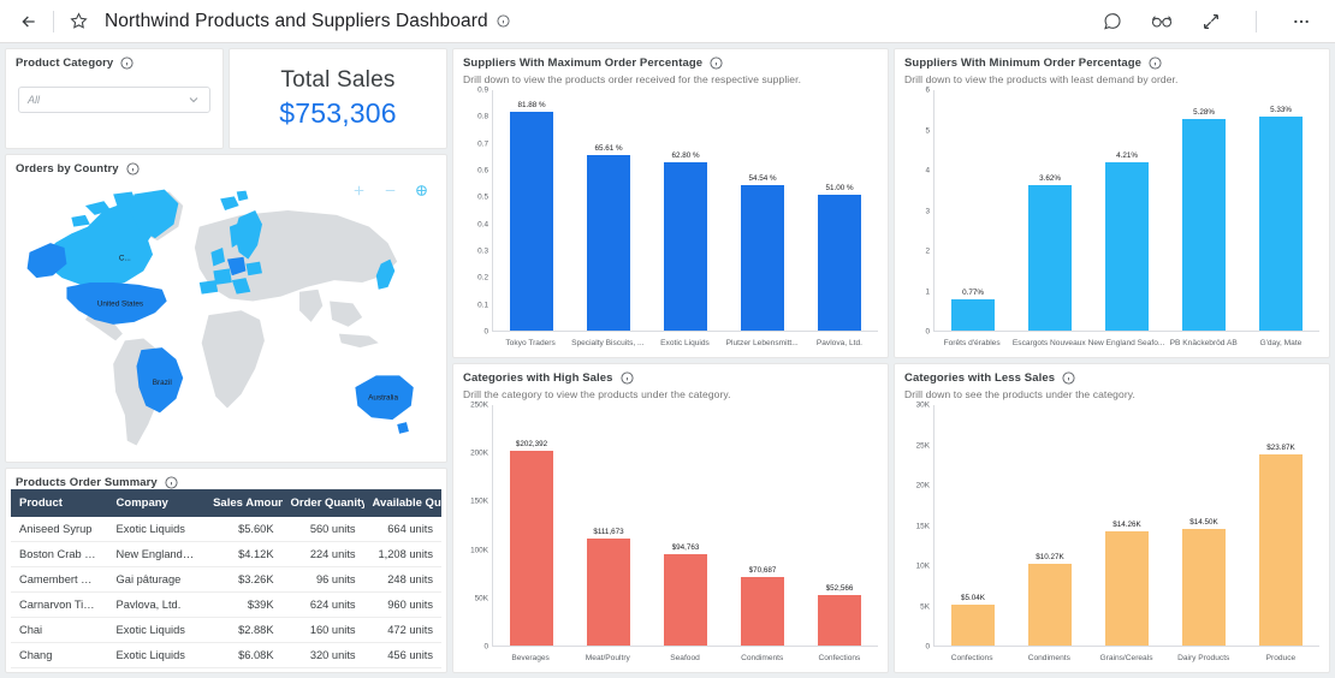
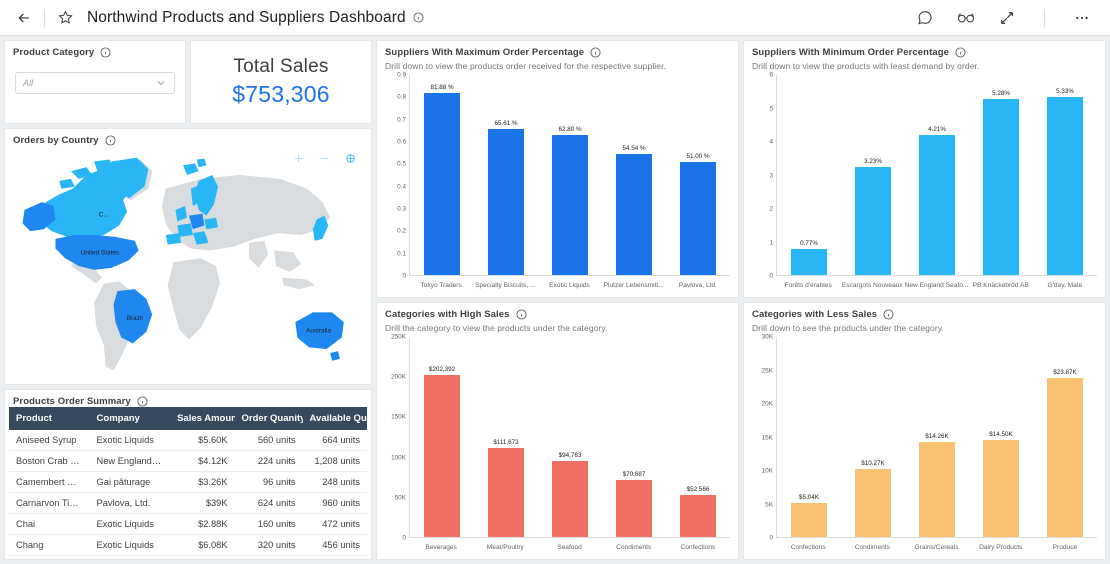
Suppliers With Minimum Order Percentage/Escargots Nouveaux: 3.62% -> 3.23%
